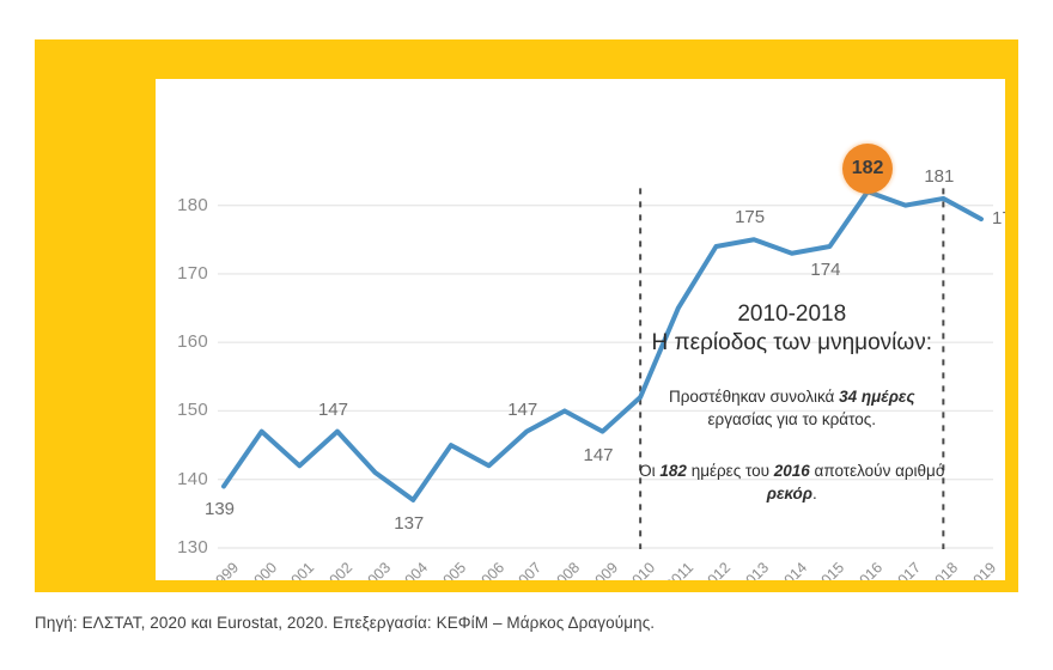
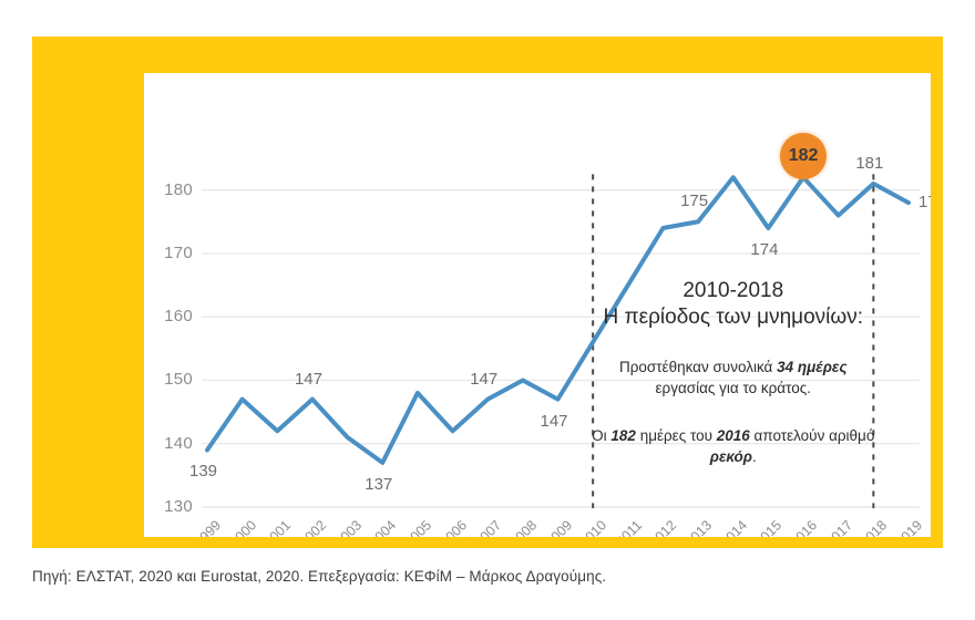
2005: 145 -> 148
2010: 152 -> 156
2014: 173 -> 182
2017: 180 -> 176
